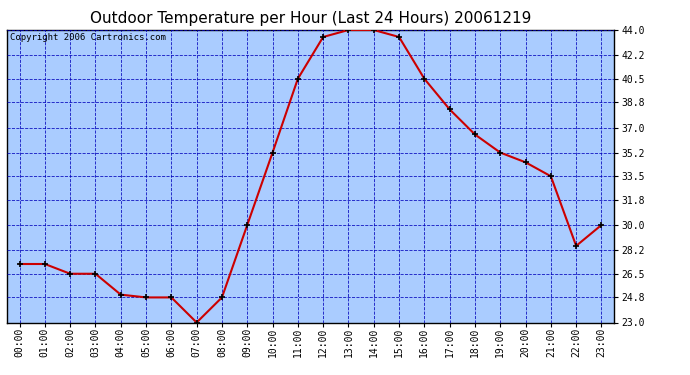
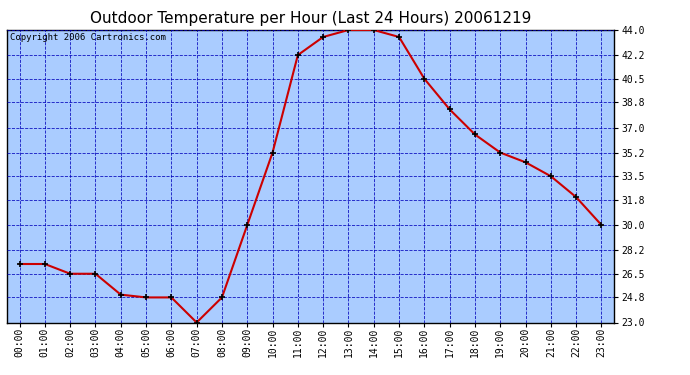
11:00: 40.5 -> 42.2
22:00: 28.5 -> 32.0
